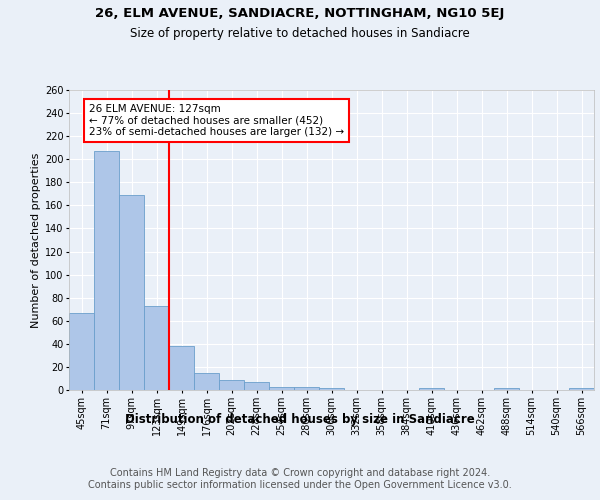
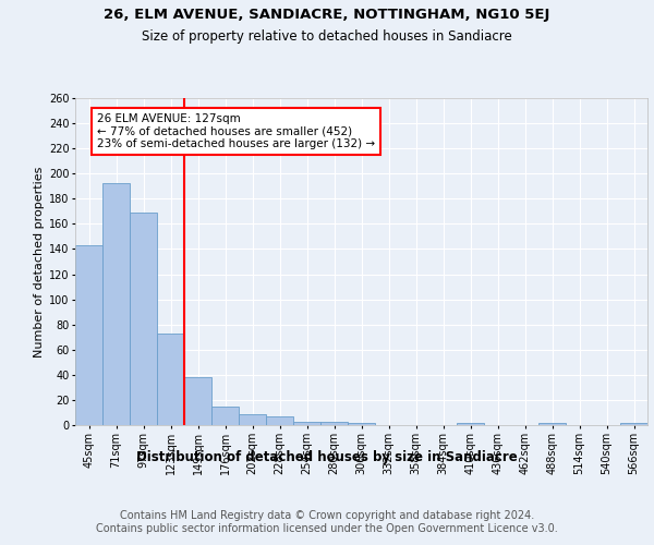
45sqm: 67 -> 143
71sqm: 207 -> 192
